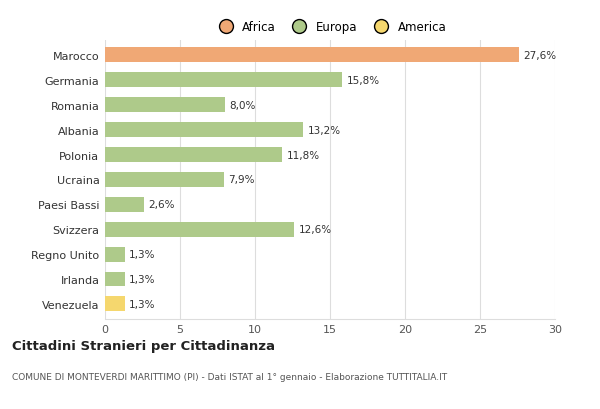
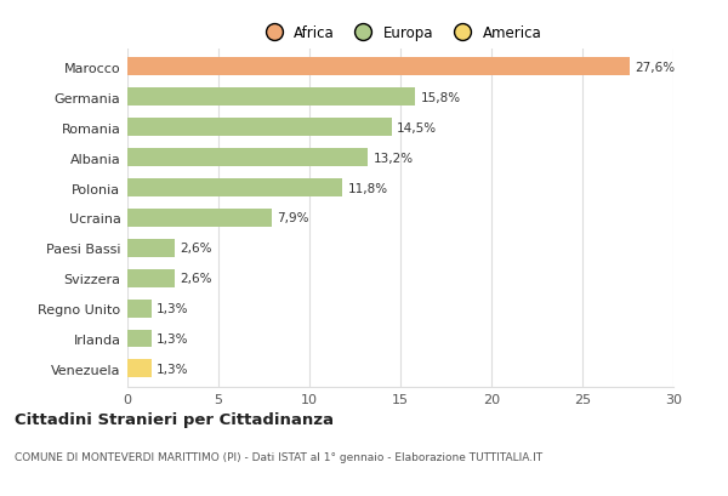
Romania: 8,0% -> 14,5%
Svizzera: 12,6% -> 2,6%
